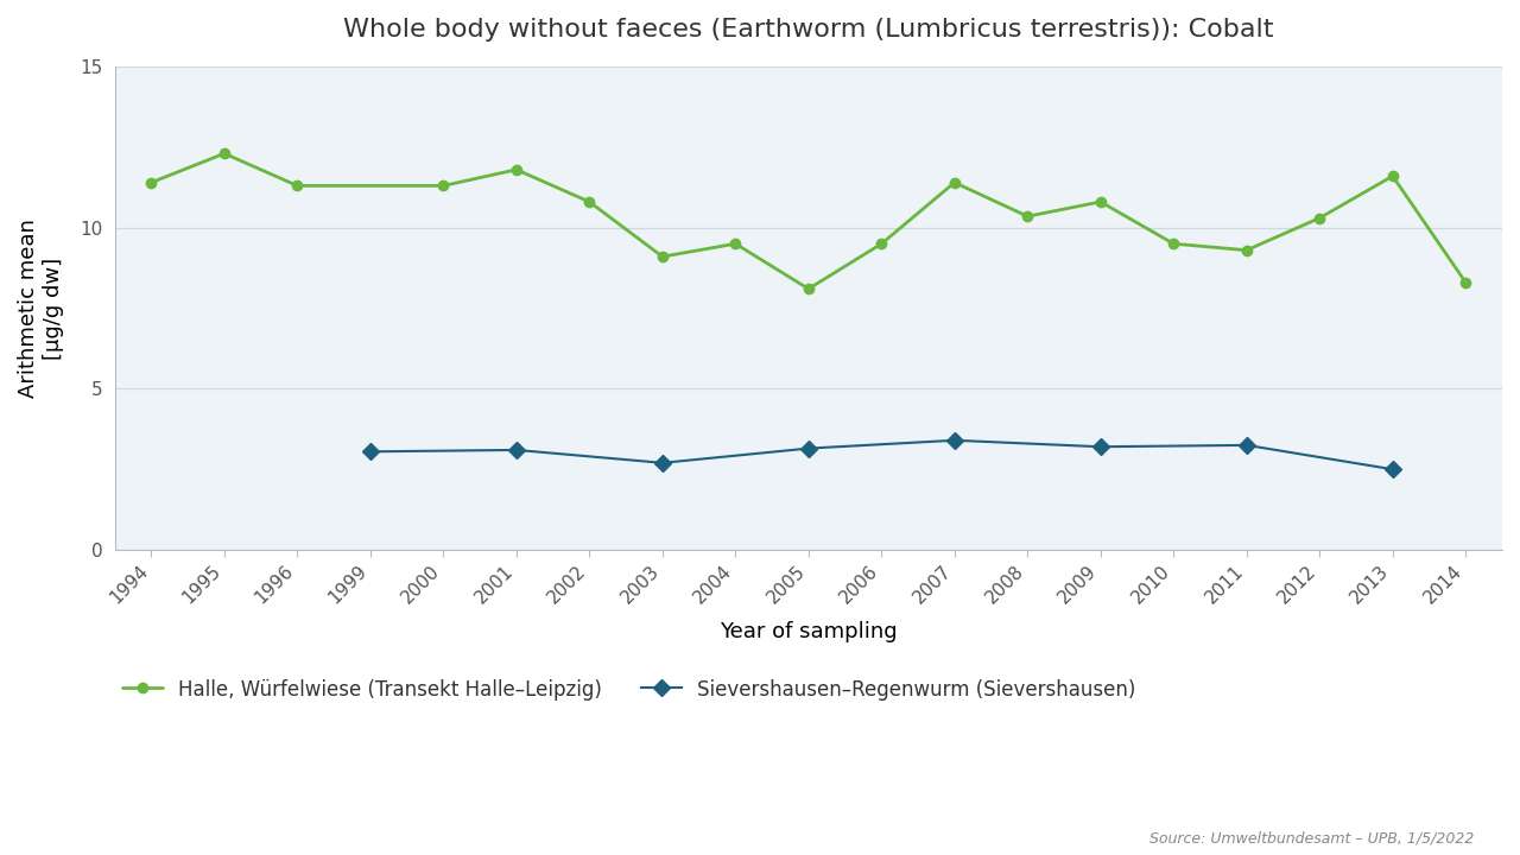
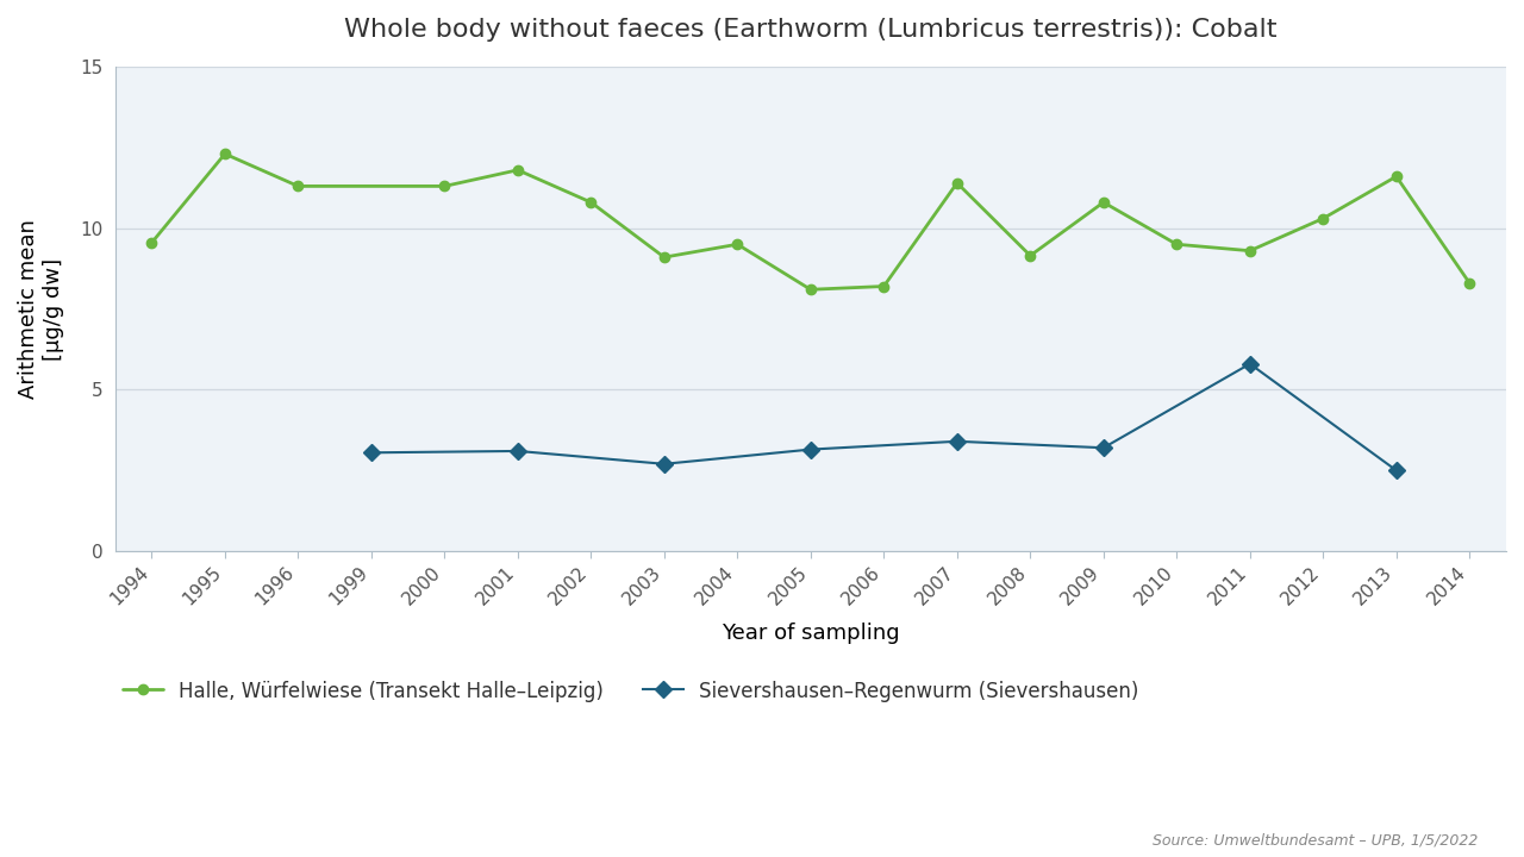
Halle, Würfelwiese (Transekt Halle–Leipzig)/1994: 11.40 -> 9.55
Halle, Würfelwiese (Transekt Halle–Leipzig)/2006: 9.50 -> 8.20
Halle, Würfelwiese (Transekt Halle–Leipzig)/2008: 10.35 -> 9.15
Sievershausen–Regenwurm (Sievershausen)/2011: 3.25 -> 5.80
